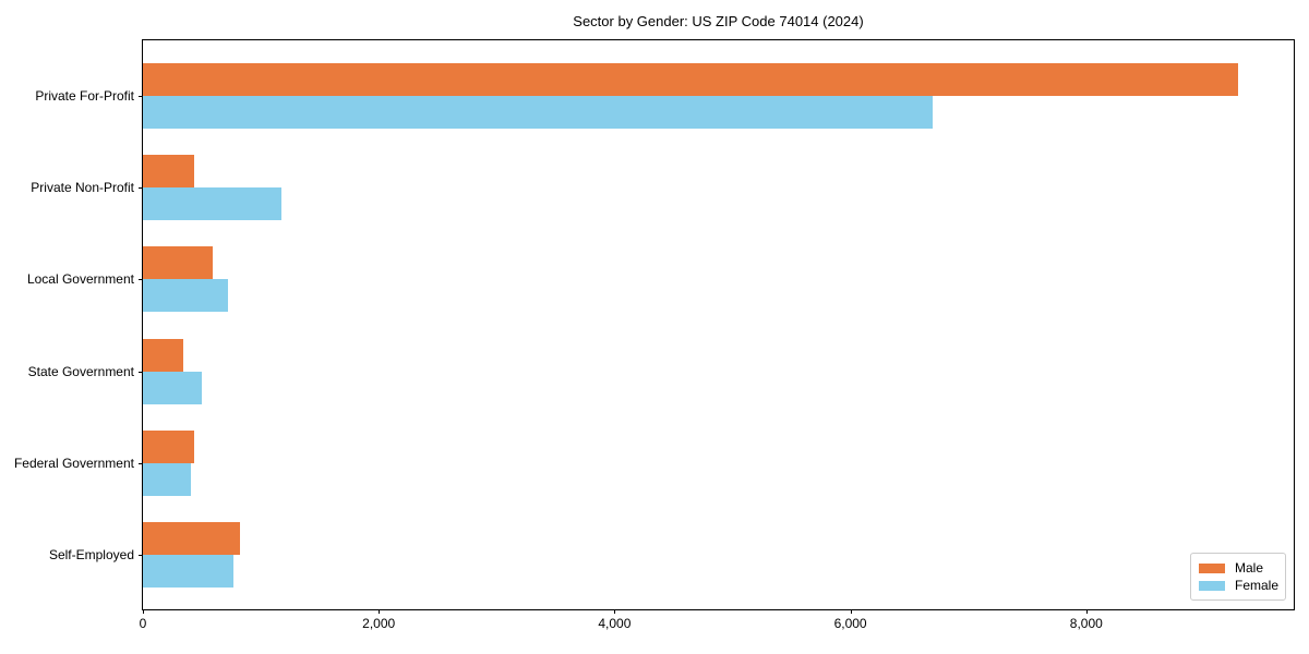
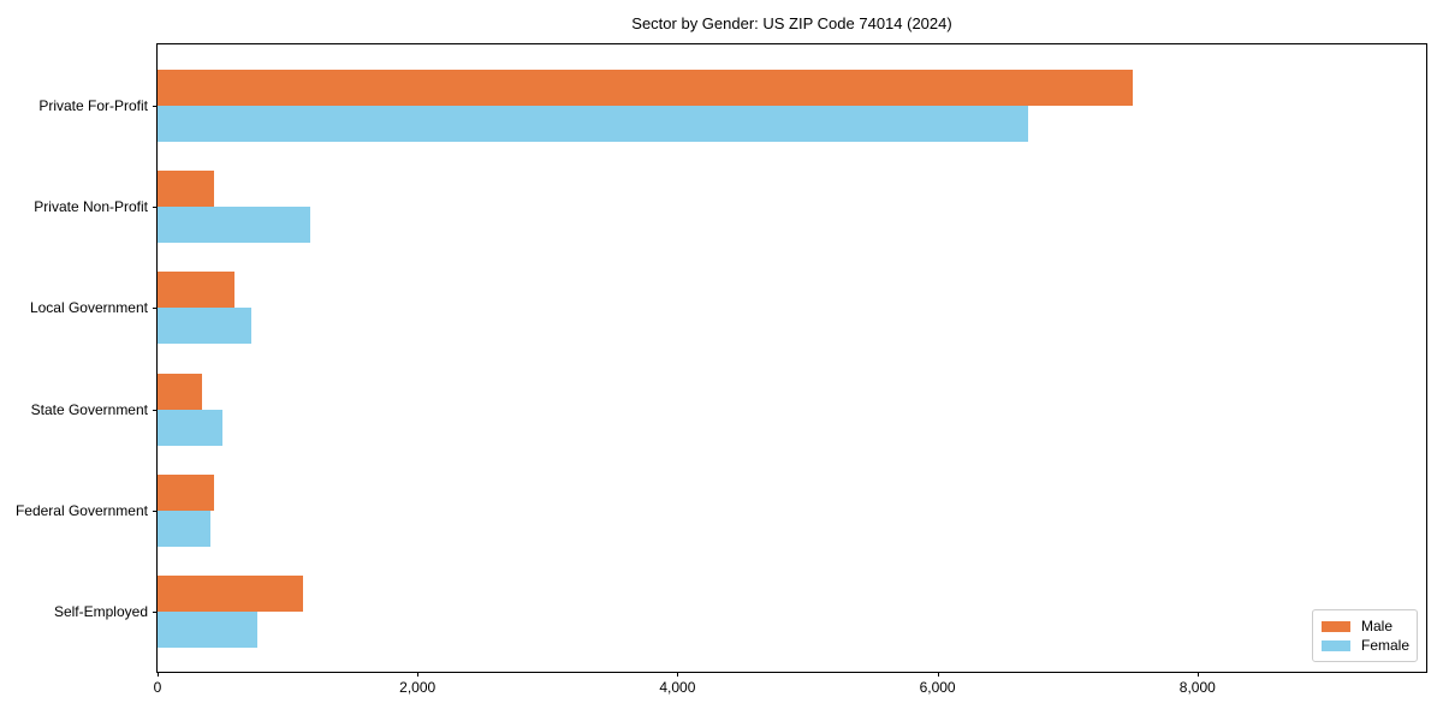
Male/Private For-Profit: 9290 -> 7500
Male/Self-Employed: 820 -> 1120
